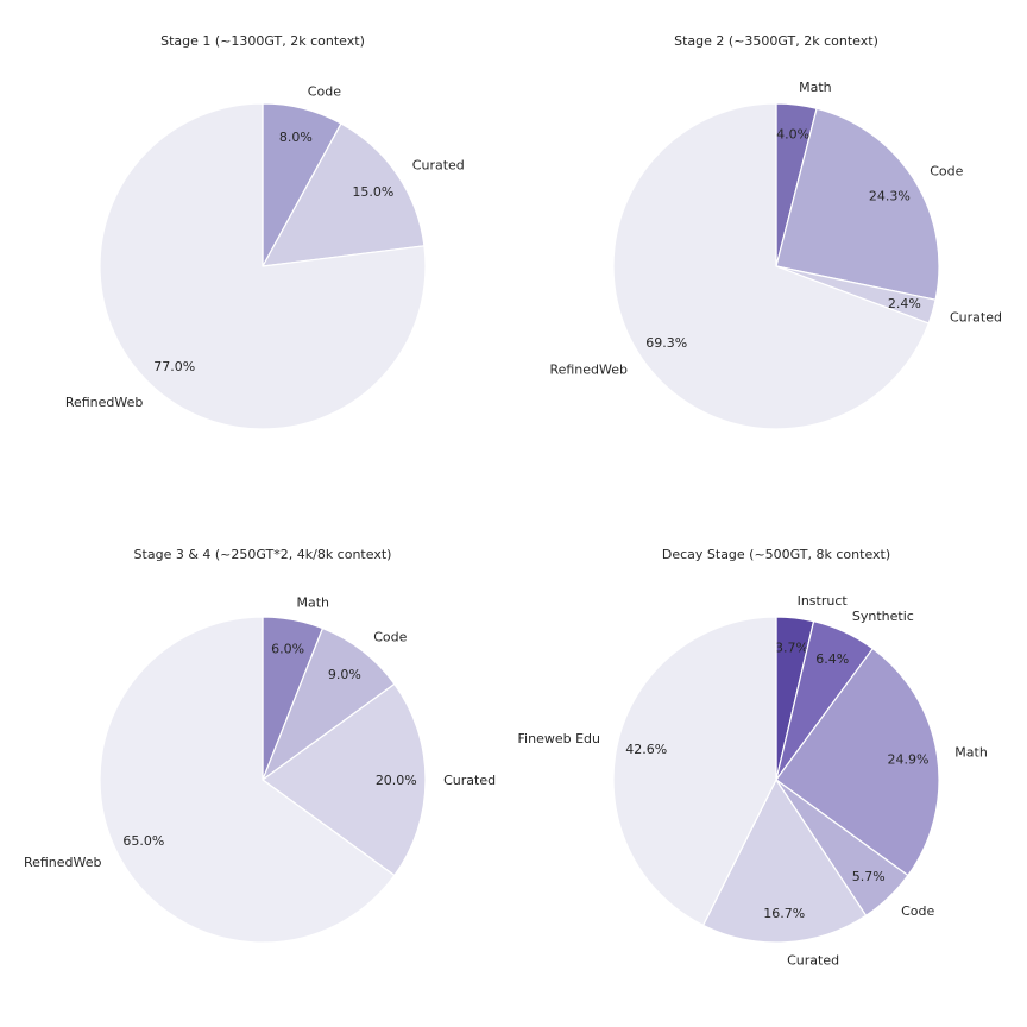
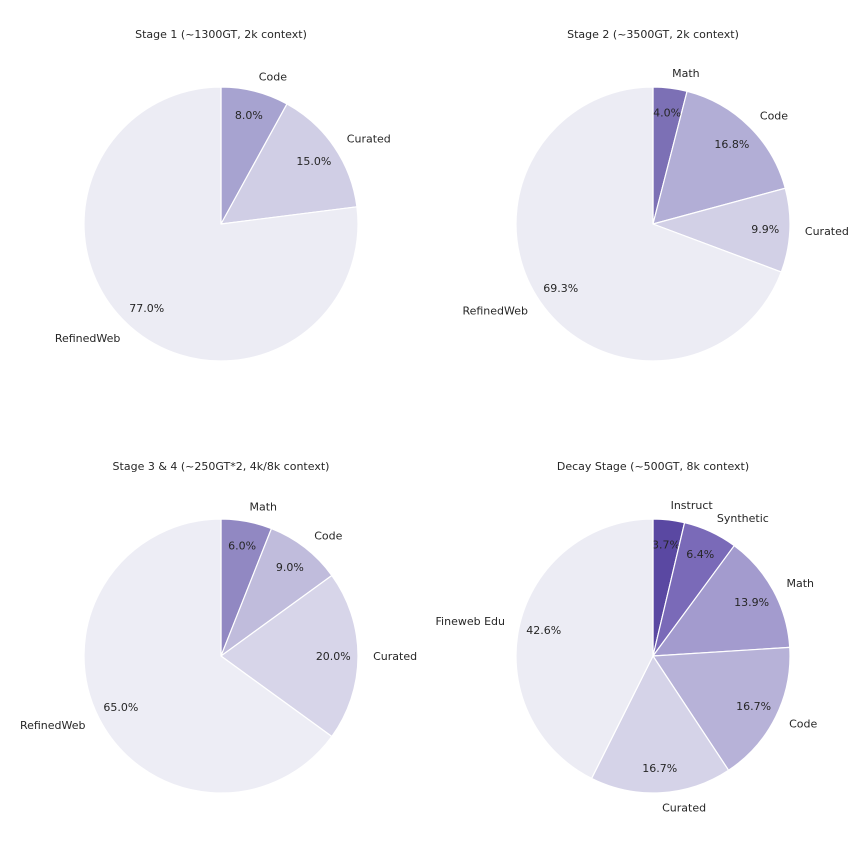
Stage 2 (~3500GT, 2k context)/Code: 24.3% -> 16.8%
Stage 2 (~3500GT, 2k context)/Curated: 2.4% -> 9.9%
Decay Stage (~500GT, 8k context)/Math: 24.9% -> 13.9%
Decay Stage (~500GT, 8k context)/Code: 5.7% -> 16.7%
